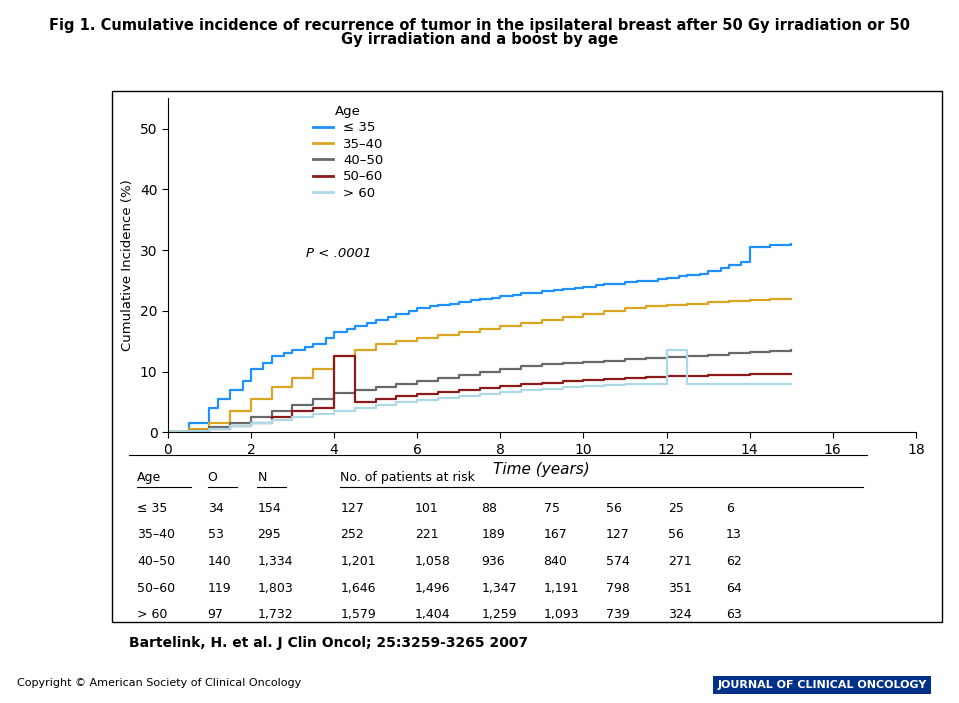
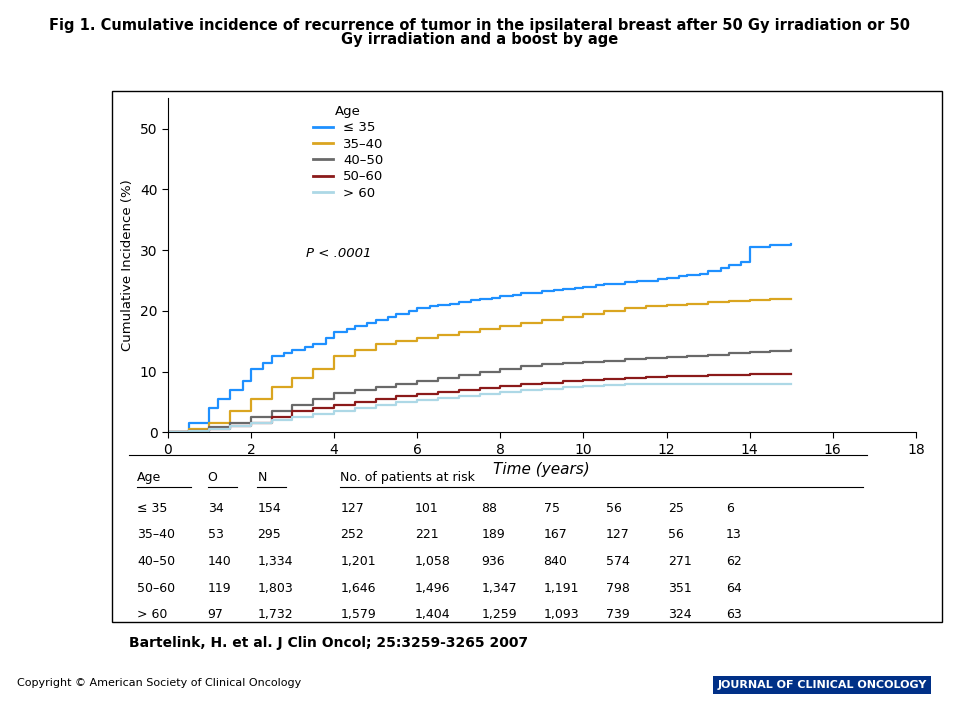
50–60/4: 12.6 -> 4.5
> 60/12: 13.6 -> 8.0
